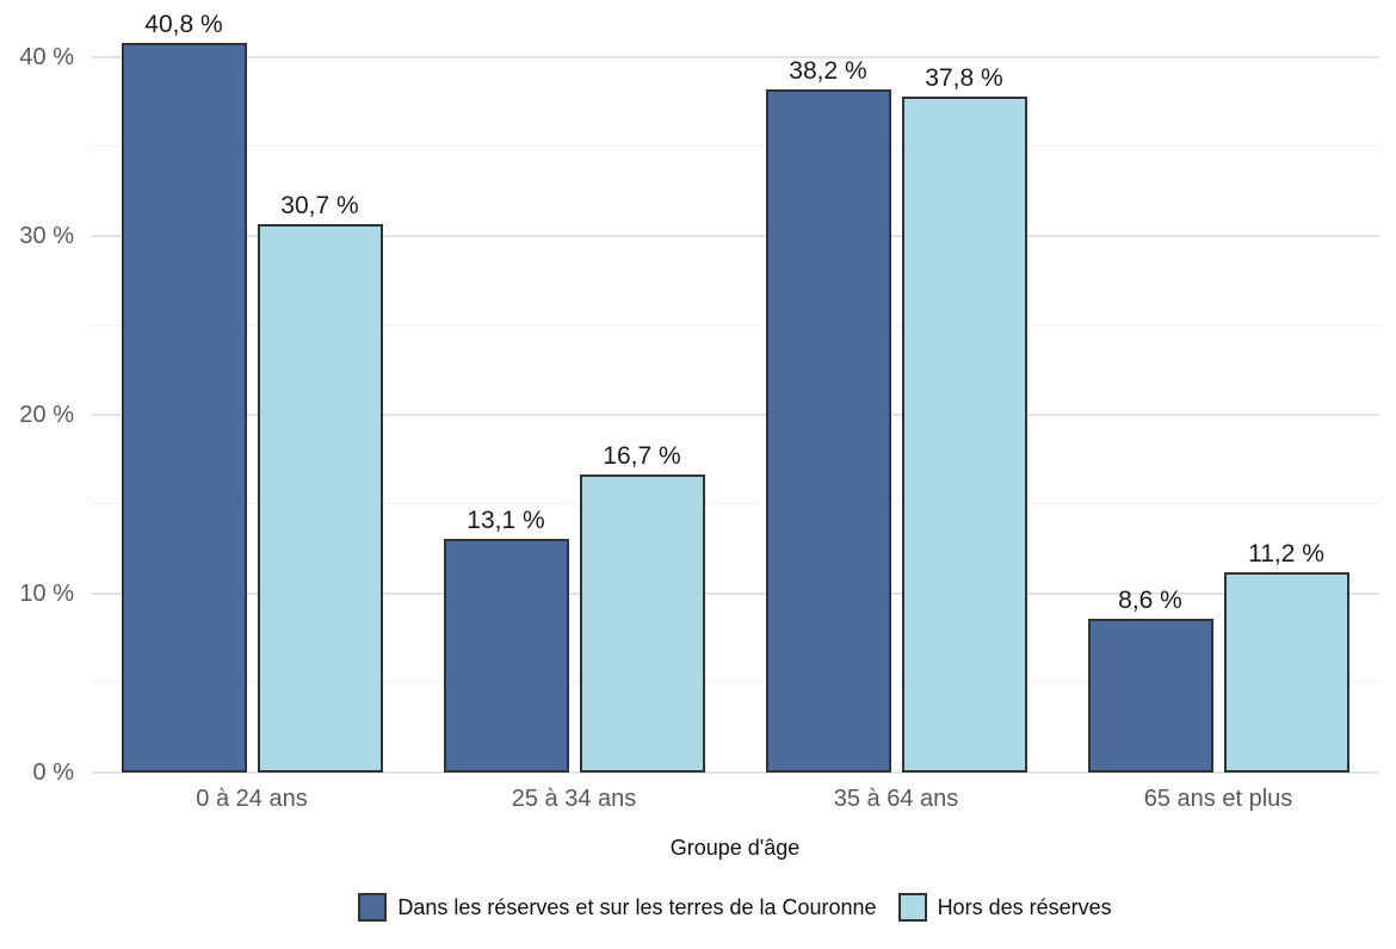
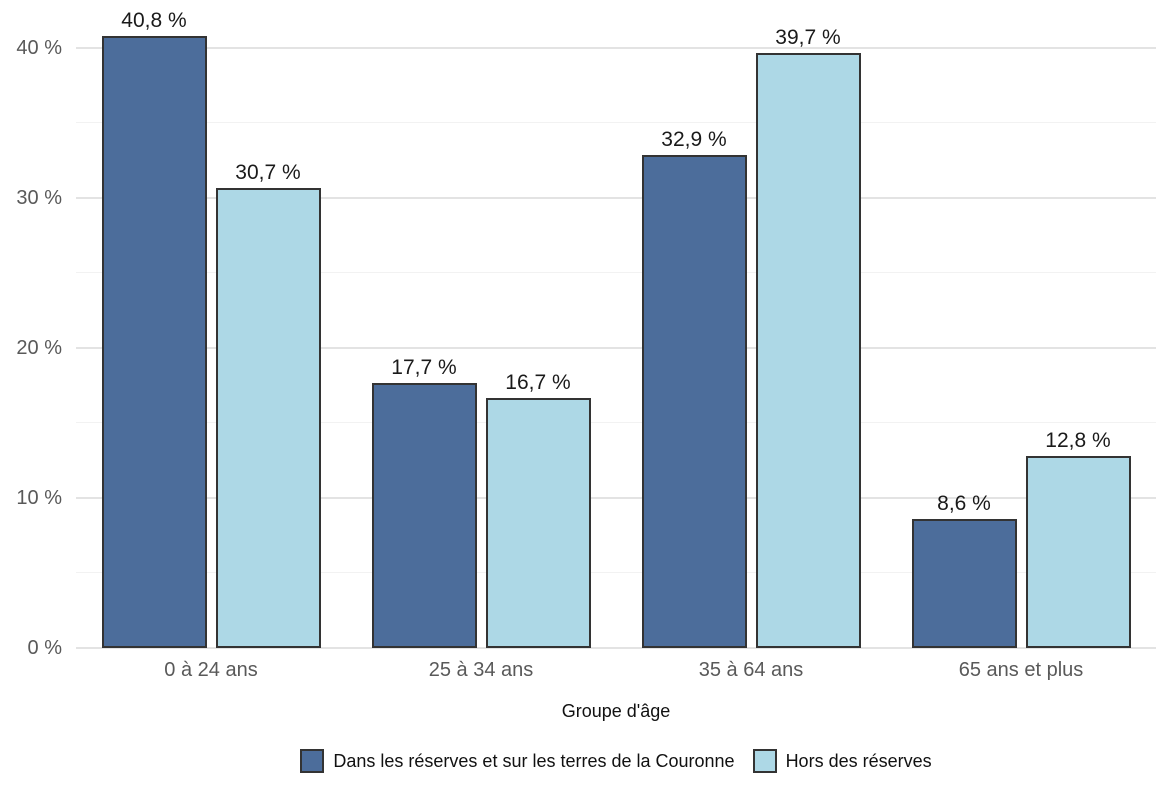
Dans les réserves et sur les terres de la Couronne/25 à 34 ans: 13,1 -> 17,7
Dans les réserves et sur les terres de la Couronne/35 à 64 ans: 38,2 -> 32,9
Hors des réserves/35 à 64 ans: 37,8 -> 39,7
Hors des réserves/65 ans et plus: 11,2 -> 12,8
